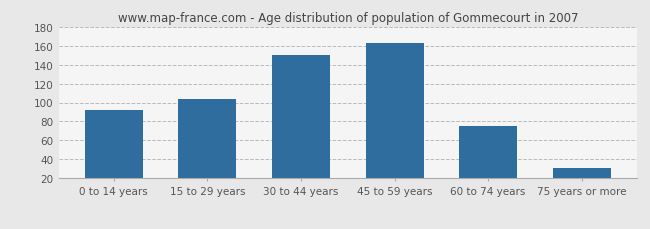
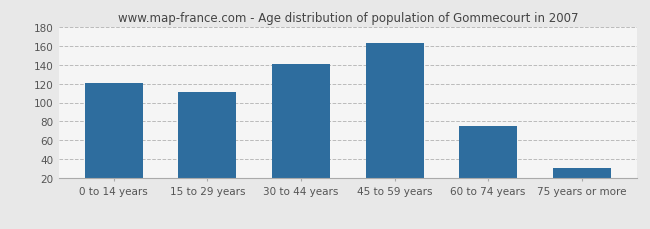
0 to 14 years: 92 -> 121
15 to 29 years: 104 -> 111
30 to 44 years: 150 -> 141
